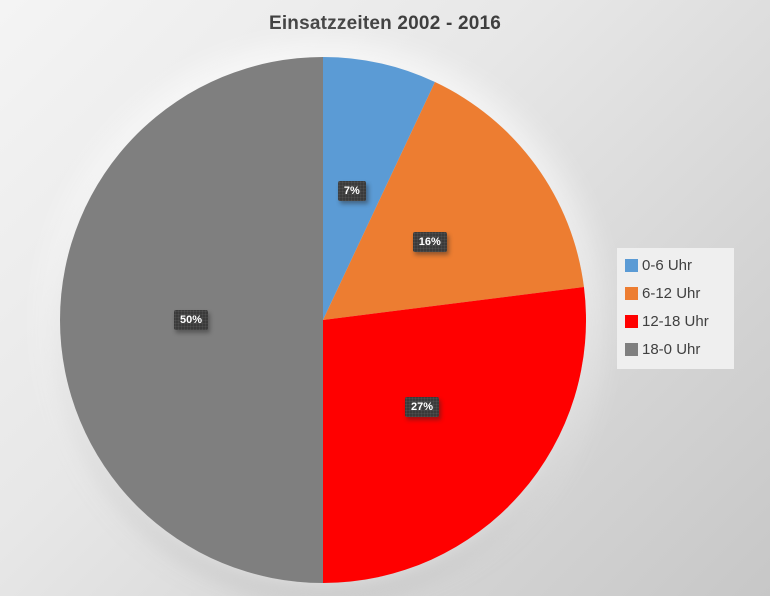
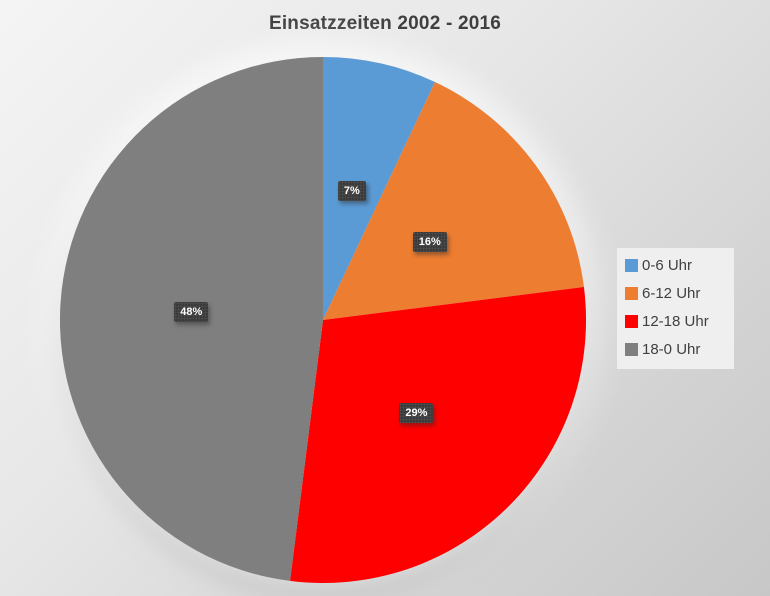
12-18 Uhr: 27% -> 29%
18-0 Uhr: 50% -> 48%
